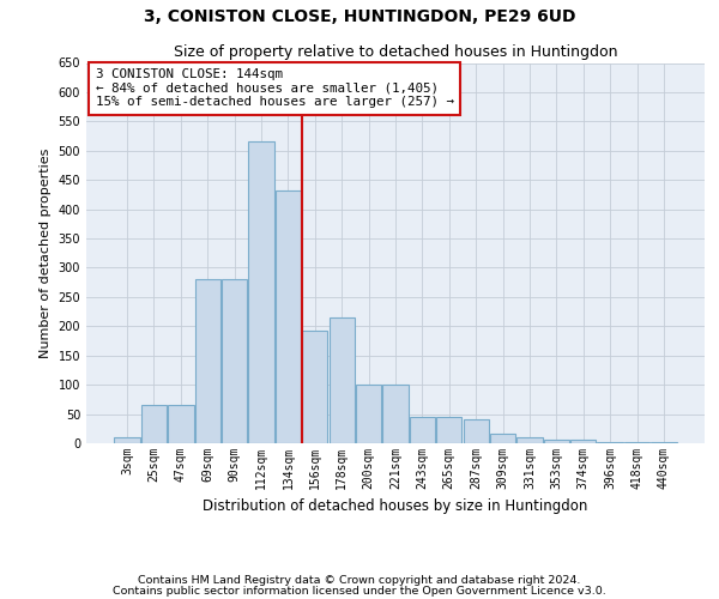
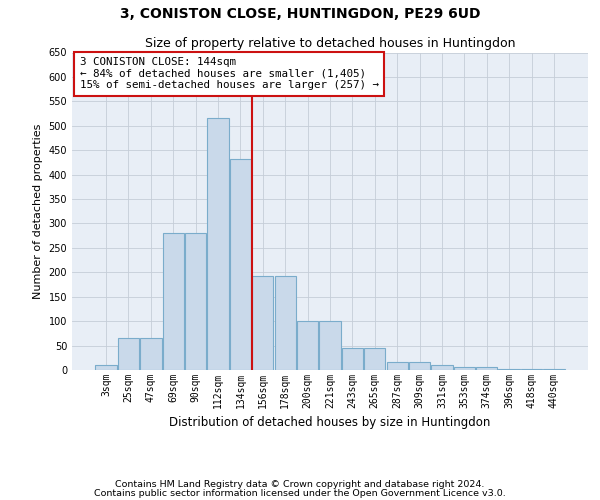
178sqm: 215 -> 192
287sqm: 40 -> 16
